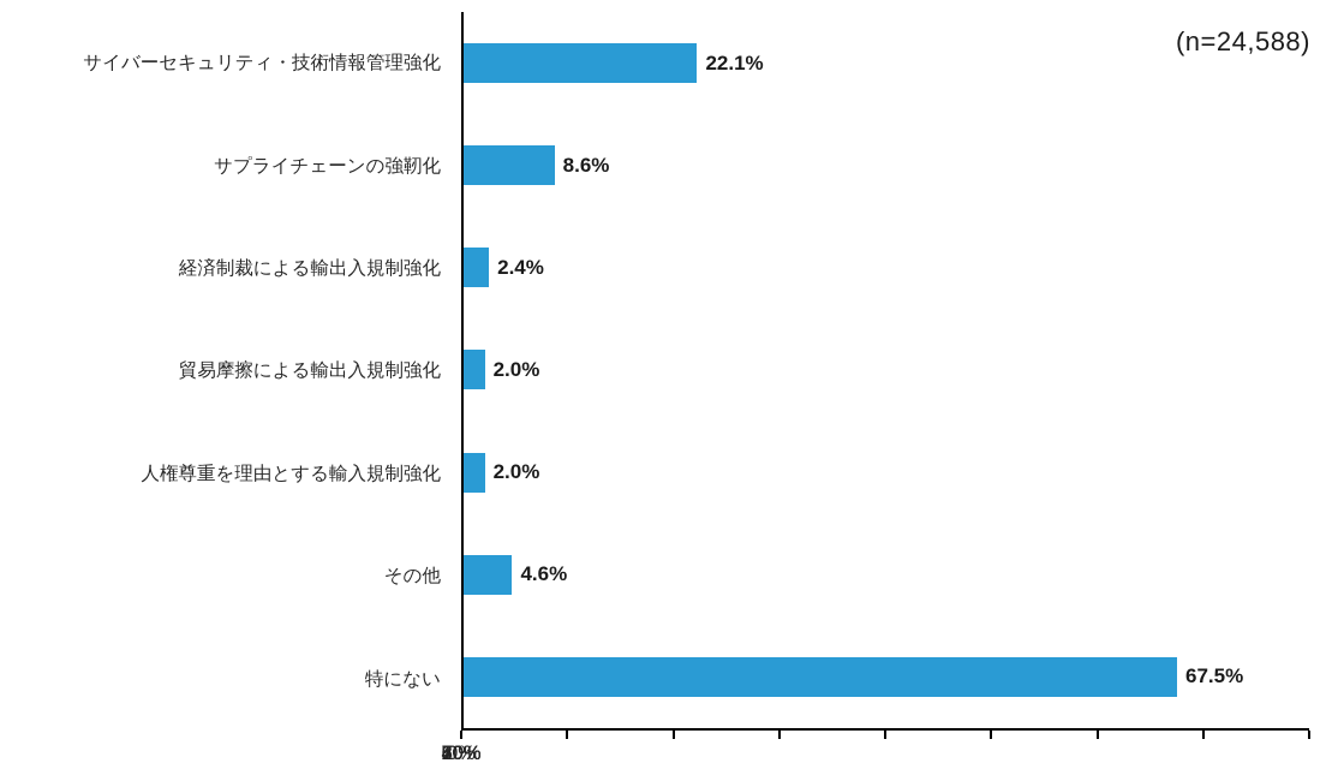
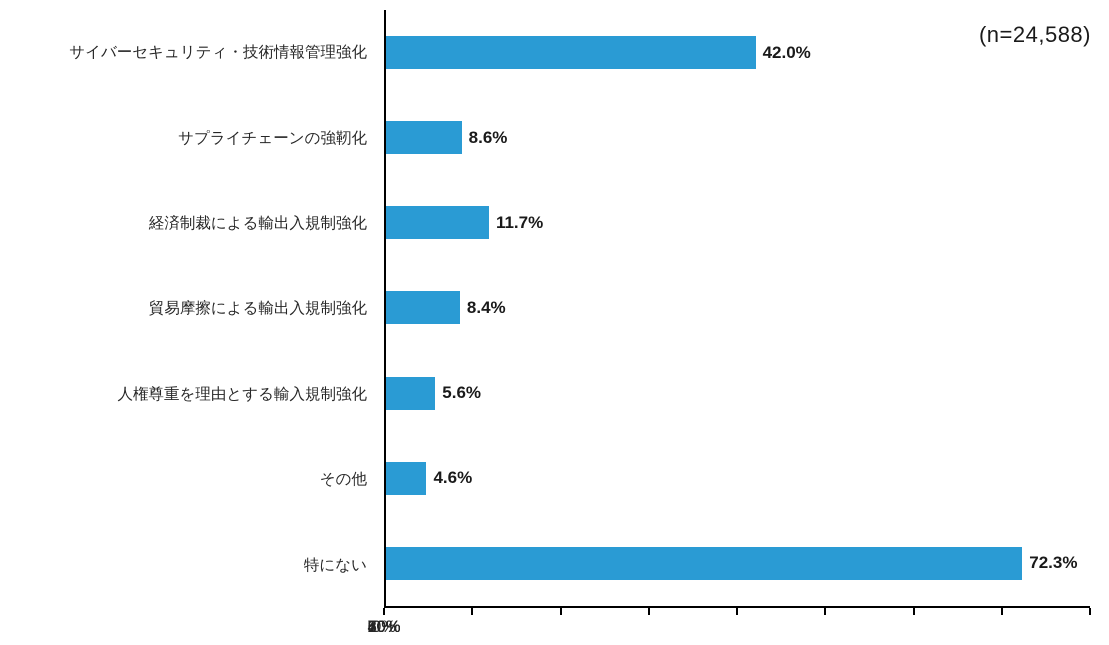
サイバーセキュリティ・技術情報管理強化: 22.1% -> 42.0%
経済制裁による輸出入規制強化: 2.4% -> 11.7%
貿易摩擦による輸出入規制強化: 2.0% -> 8.4%
人権尊重を理由とする輸入規制強化: 2.0% -> 5.6%
特にない: 67.5% -> 72.3%
